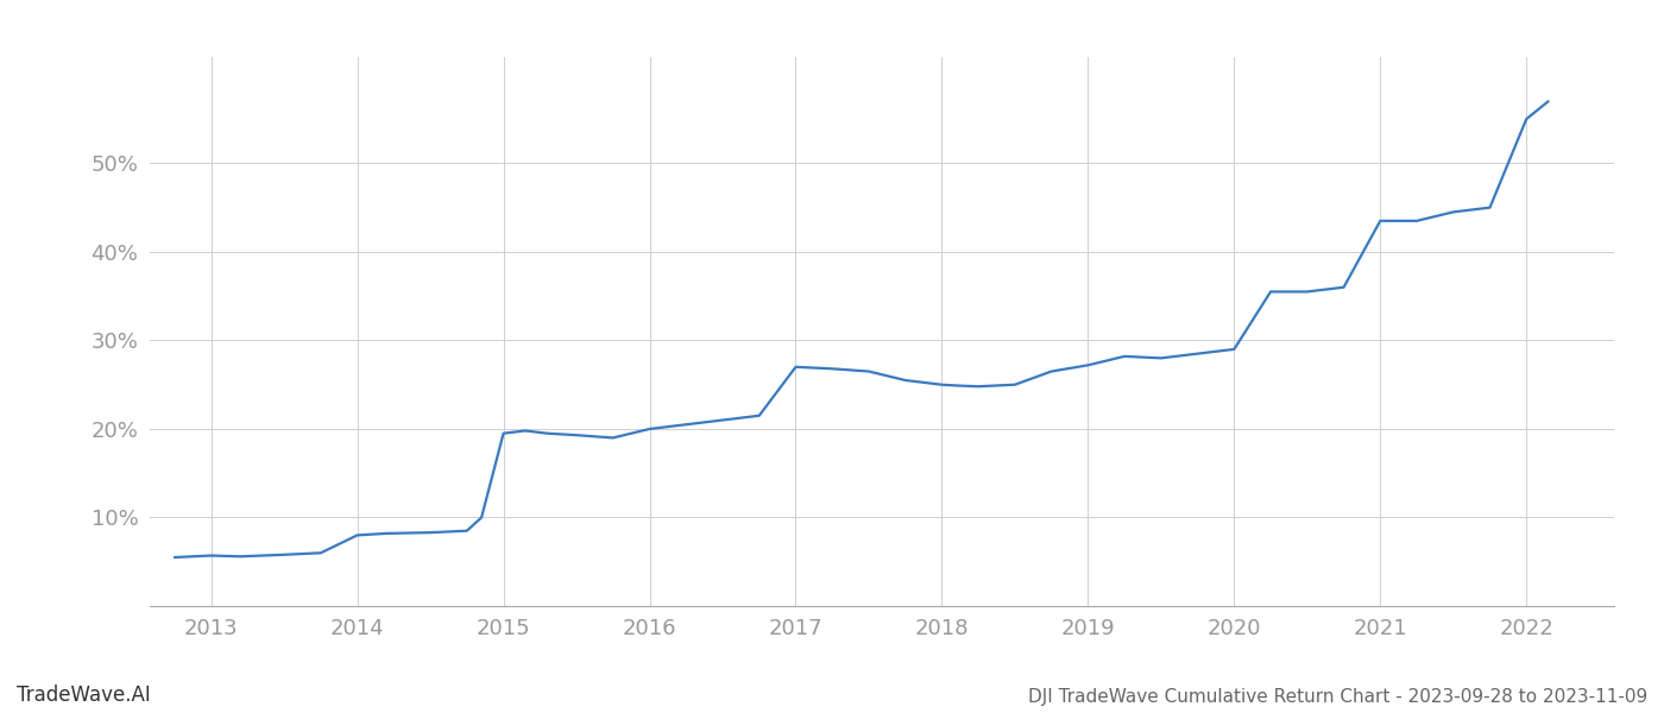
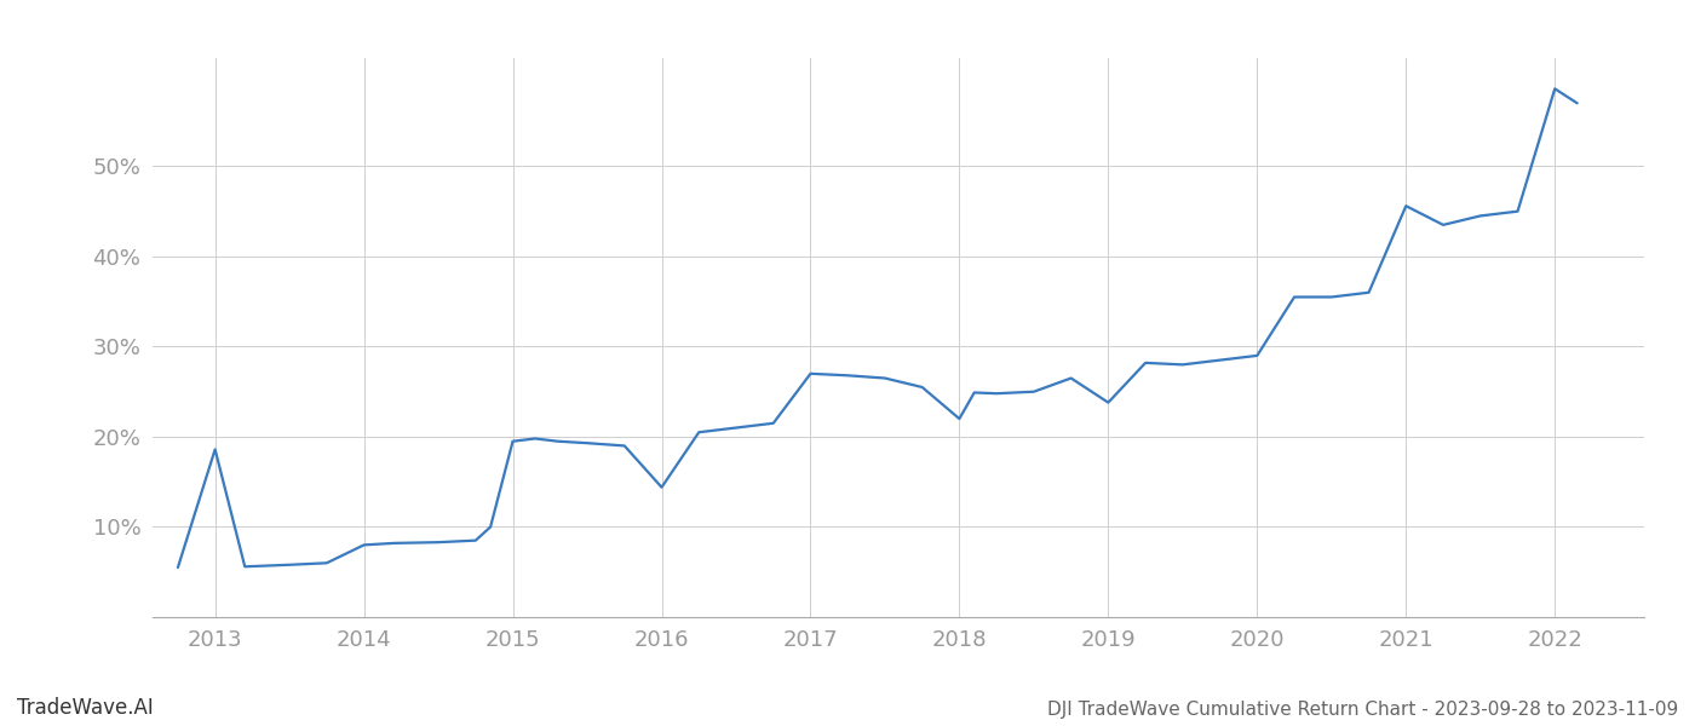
2013: 5.7% -> 18.6%
2016: 20.0% -> 14.4%
2018: 25.0% -> 22.0%
2019: 27.2% -> 23.8%
2021: 43.5% -> 45.6%
2022: 55.0% -> 58.6%
